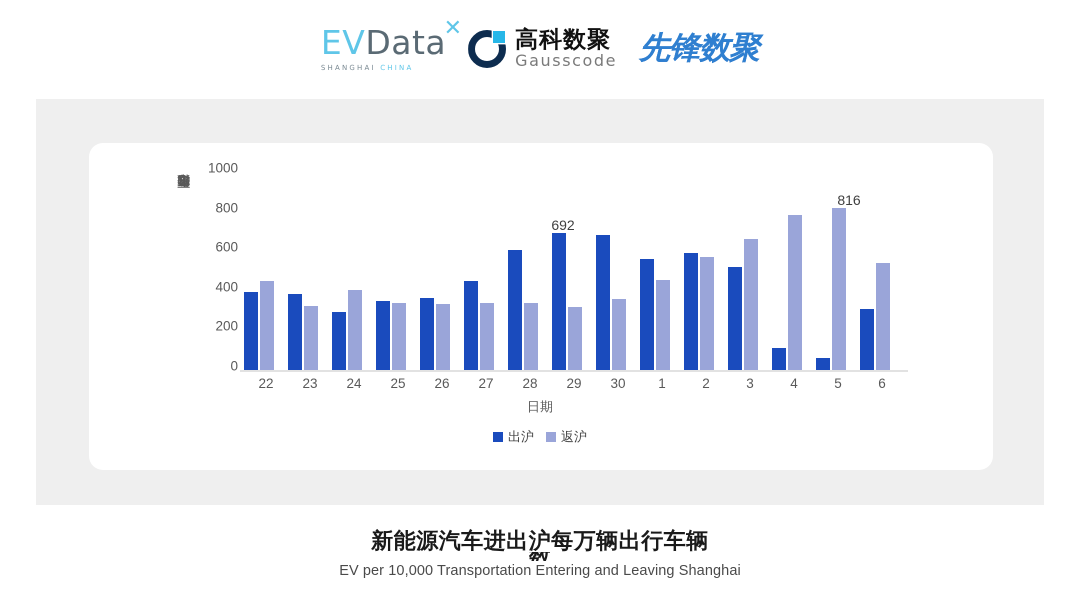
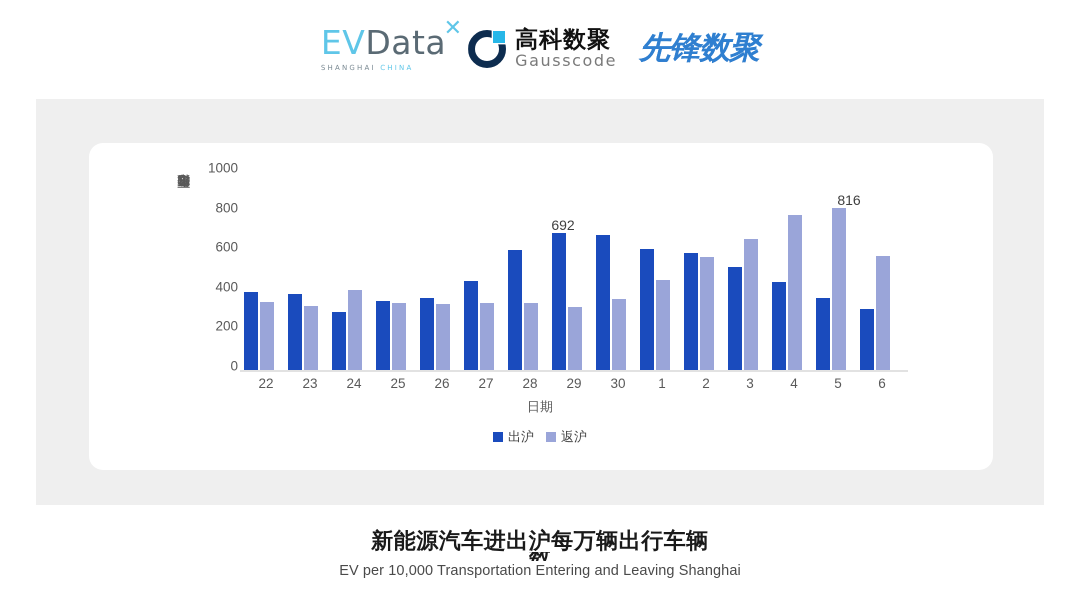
返沪/22: 450 -> 340
出沪/1: 560 -> 610
出沪/4: 110 -> 440
出沪/5: 60 -> 360
返沪/6: 540 -> 580
